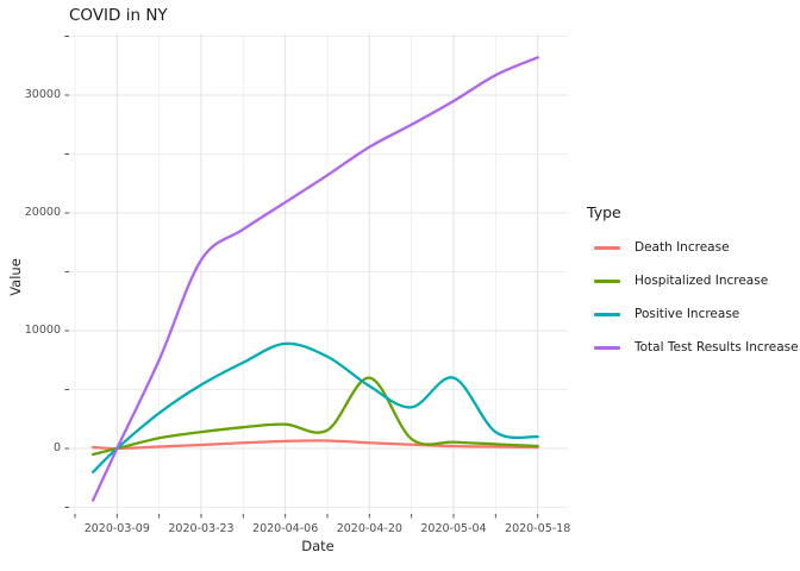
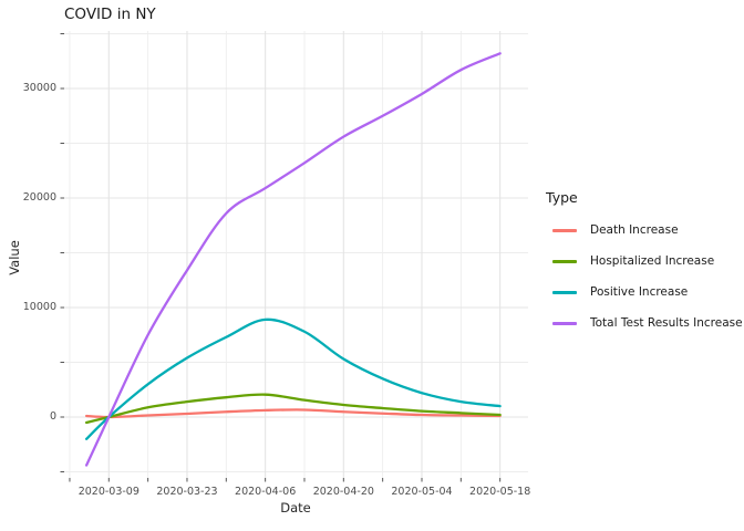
Total Test Results Increase/2020-03-23: 16000 -> 13000
Hospitalized Increase/2020-04-20: 6000 -> 1000
Positive Increase/2020-05-04: 6000 -> 2000
